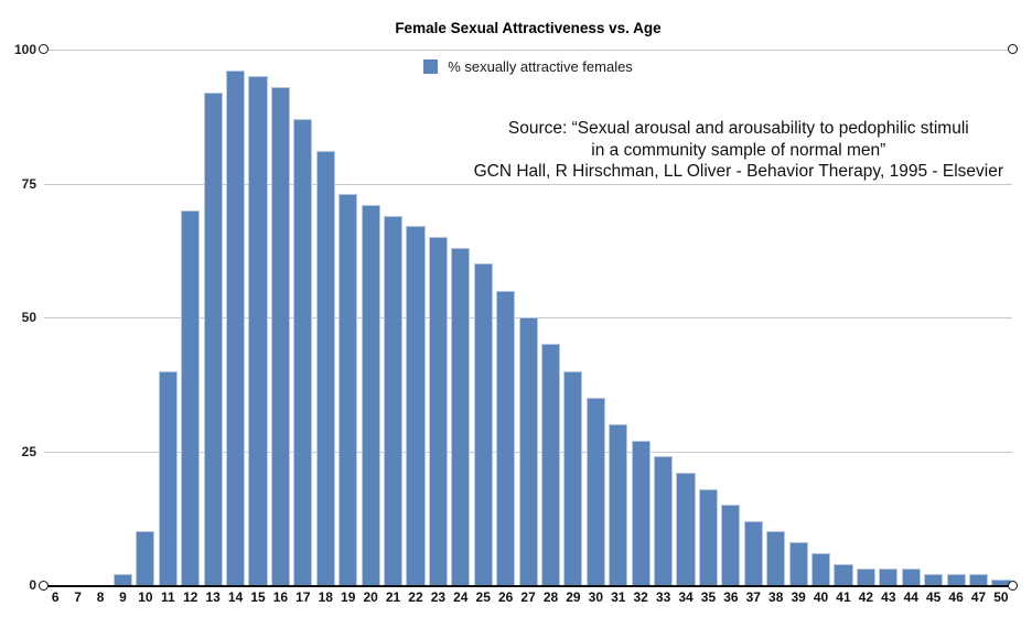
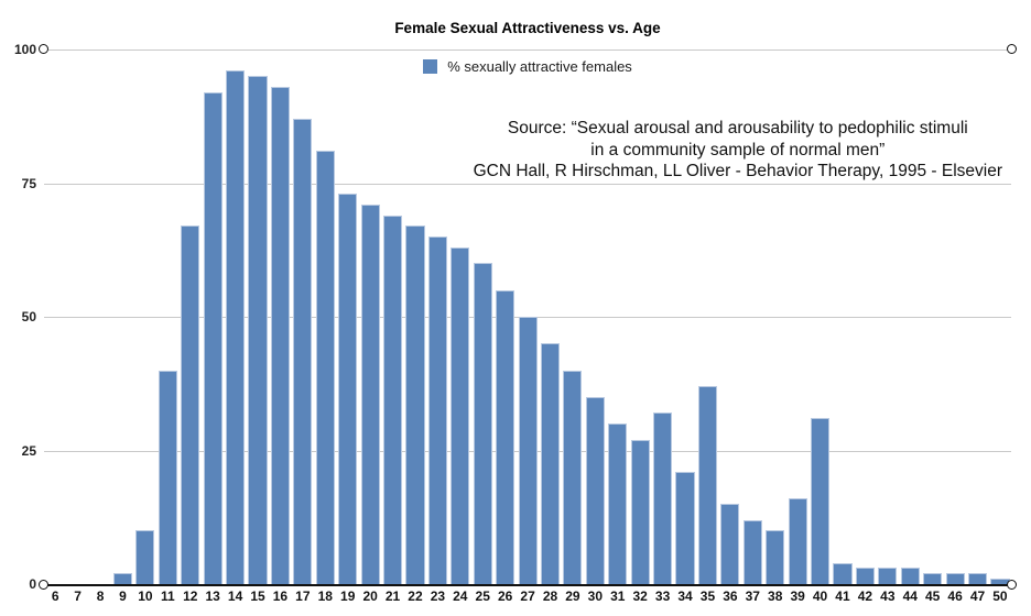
12: 70 -> 67
33: 24 -> 32
35: 18 -> 37
39: 8 -> 16
40: 6 -> 31
